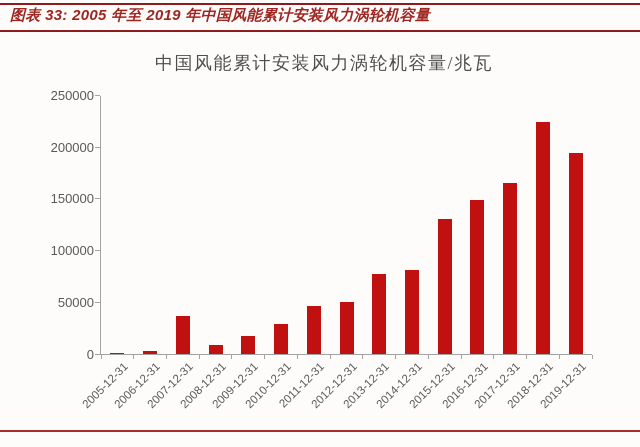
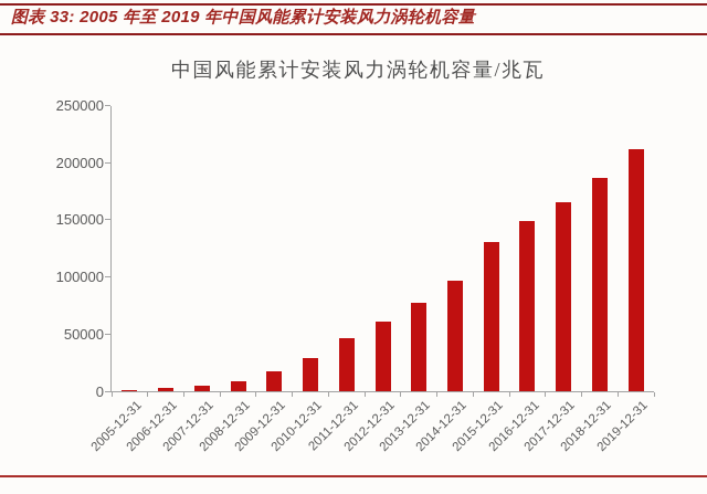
2007-12-31: 37000 -> 5000
2012-12-31: 50000 -> 61000
2014-12-31: 81000 -> 97000
2018-12-31: 224000 -> 187000
2019-12-31: 194000 -> 212000
